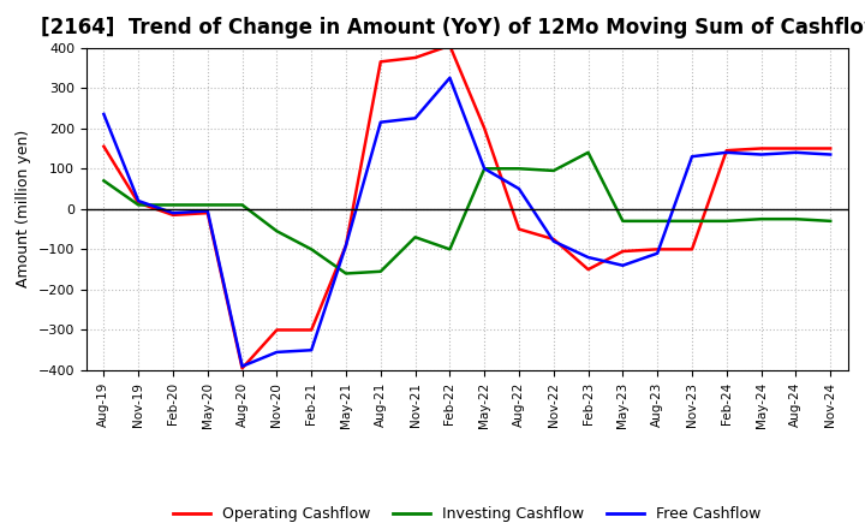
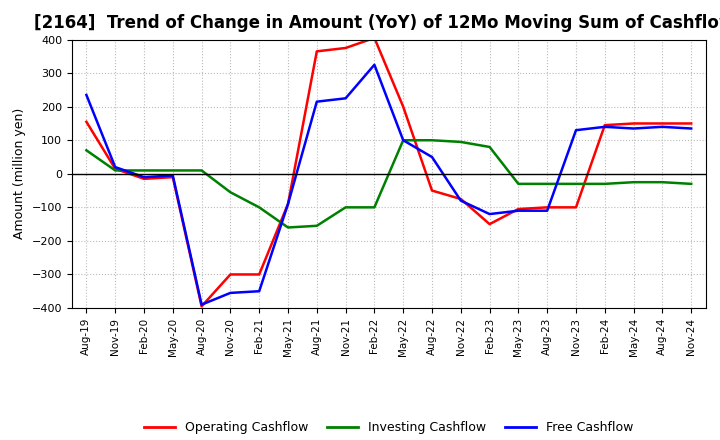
Investing Cashflow/Nov-21: -70 -> -100
Investing Cashflow/Feb-23: 140 -> 80
Free Cashflow/May-23: -140 -> -110
